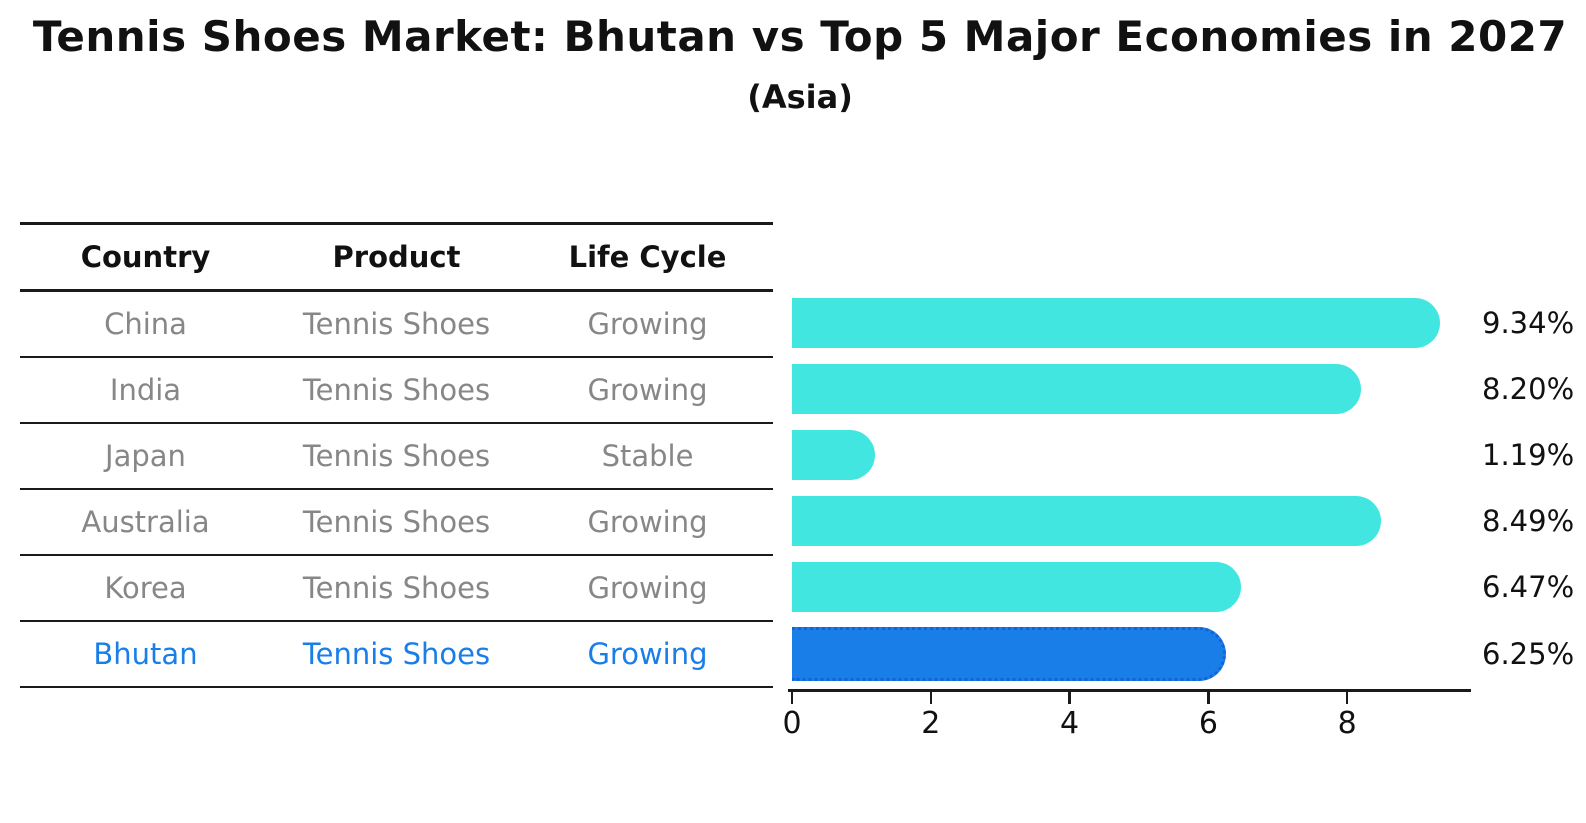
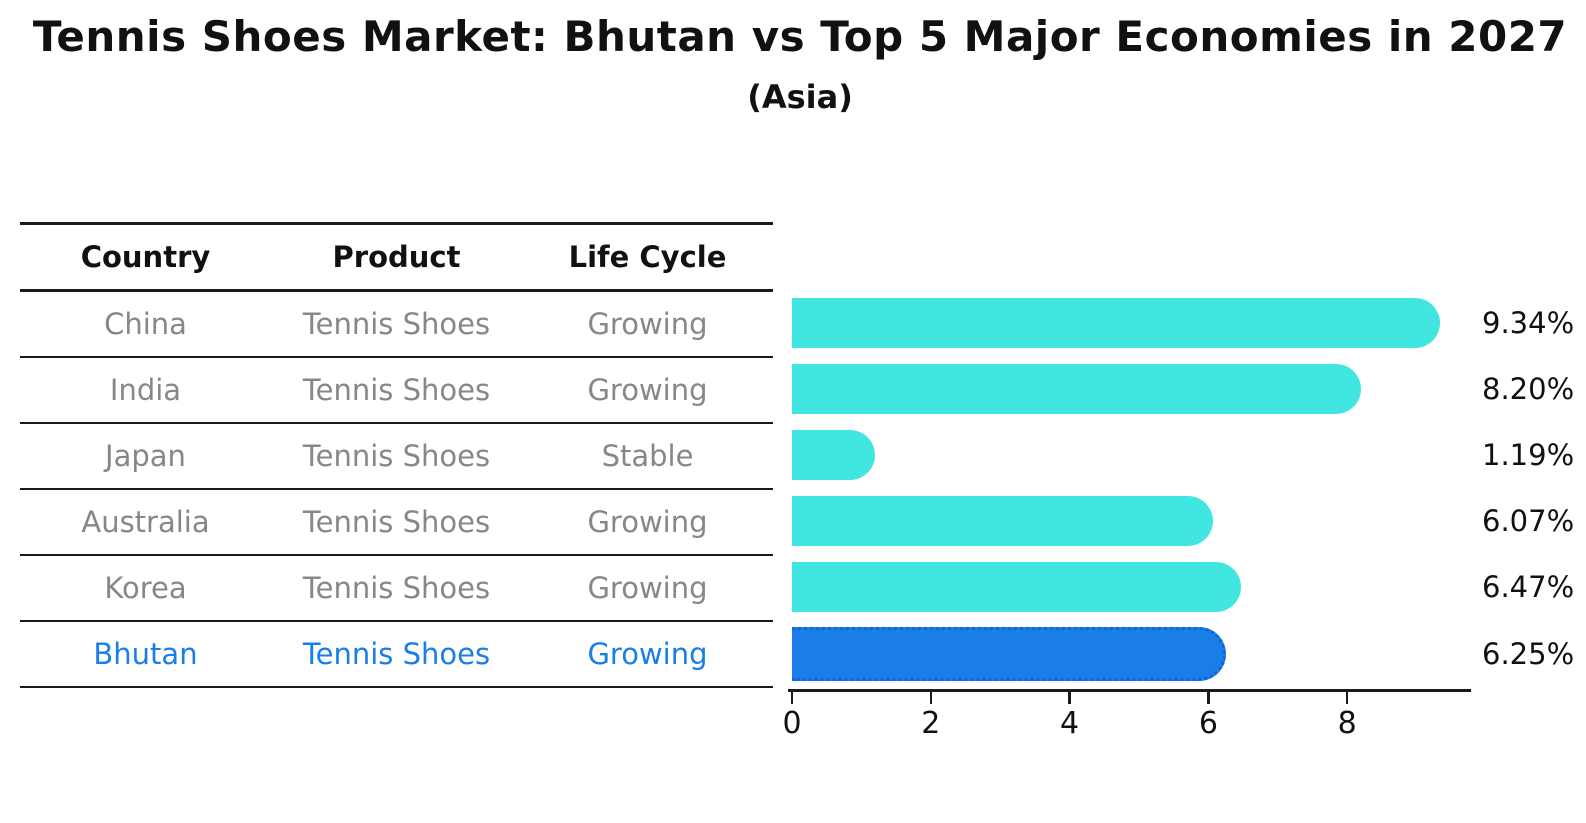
Australia: 8.49% -> 6.07%
